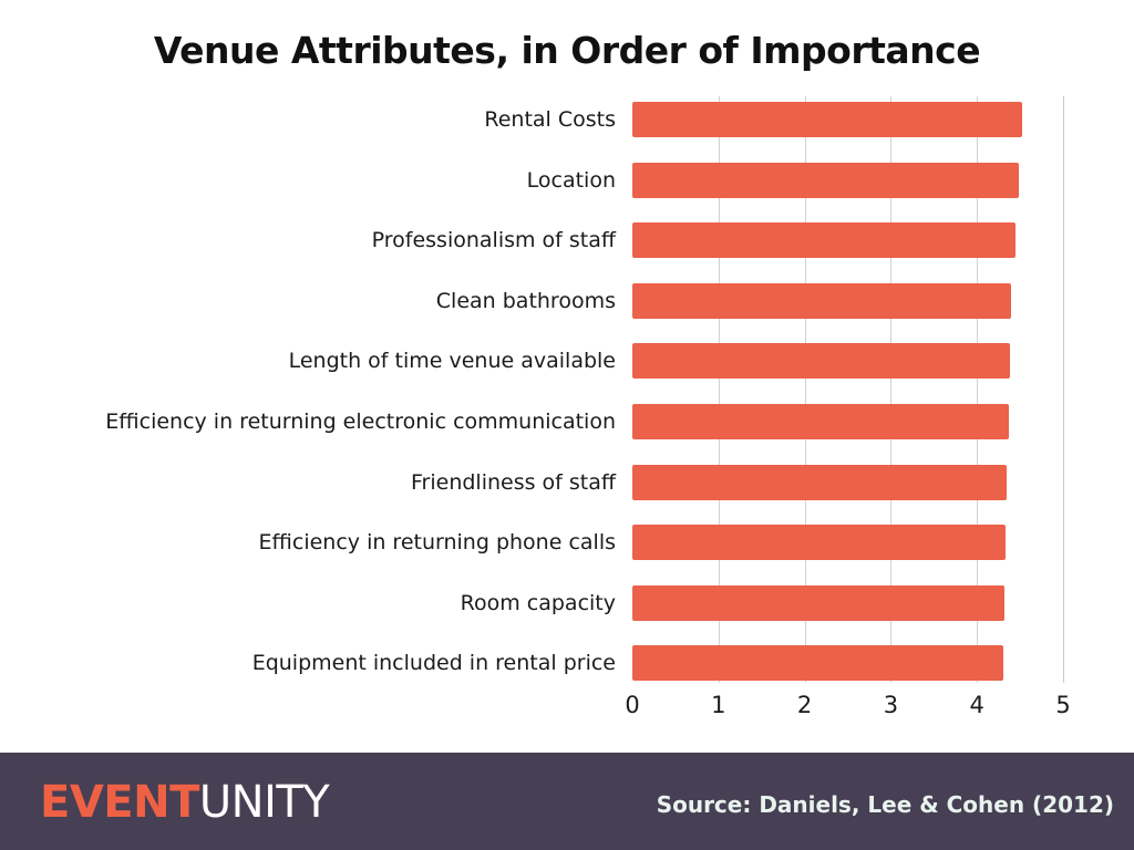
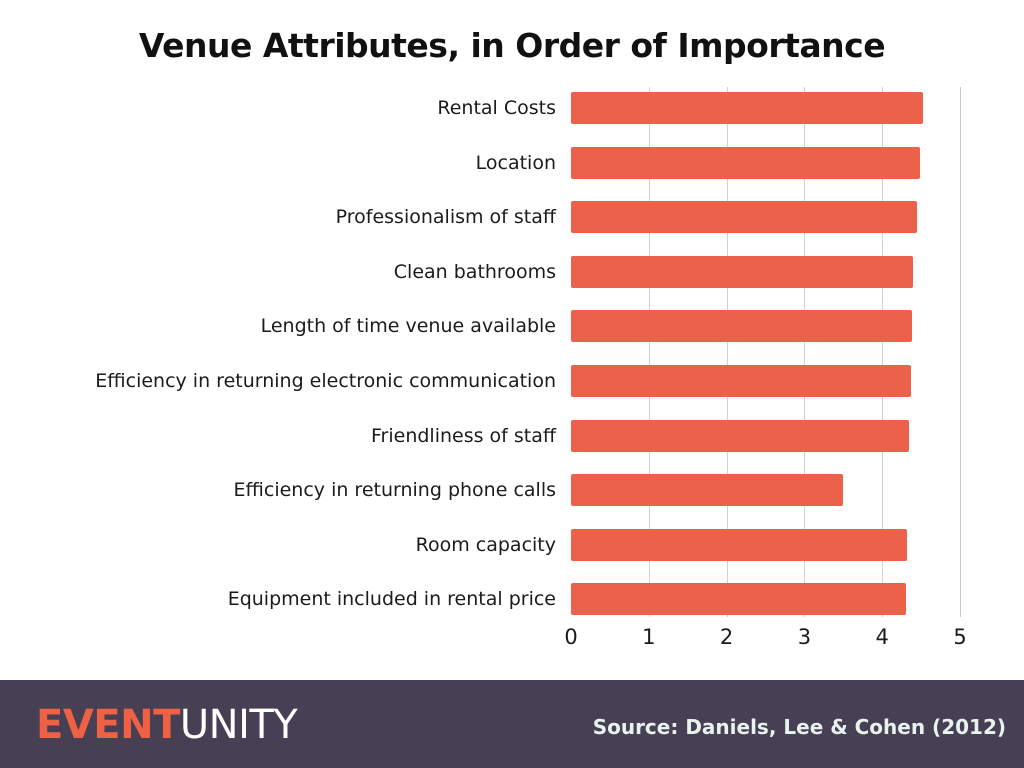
Efficiency in returning phone calls: 4.3 -> 3.5
